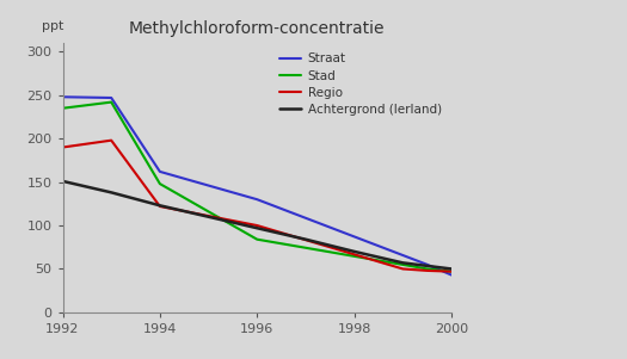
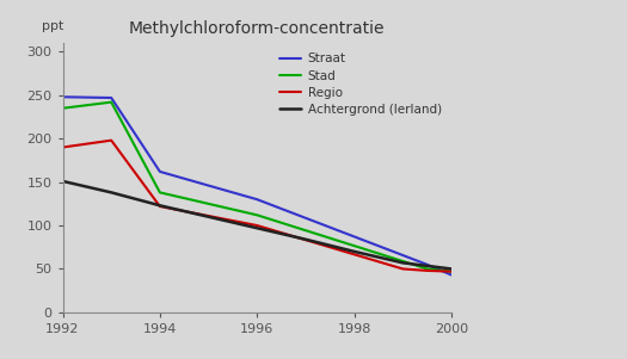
Stad/1994: 148 -> 138
Stad/1996: 84 -> 112
